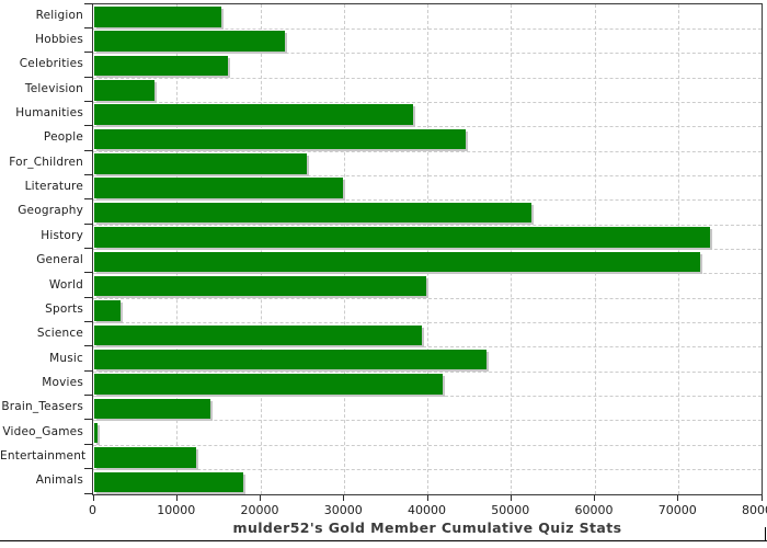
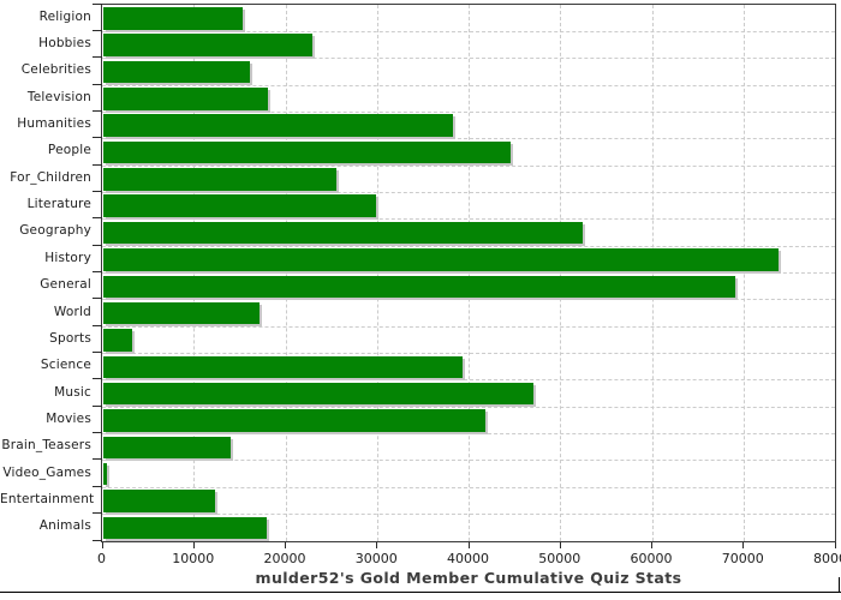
Television: 7000 -> 18000
General: 72000 -> 69000
World: 40000 -> 17000
